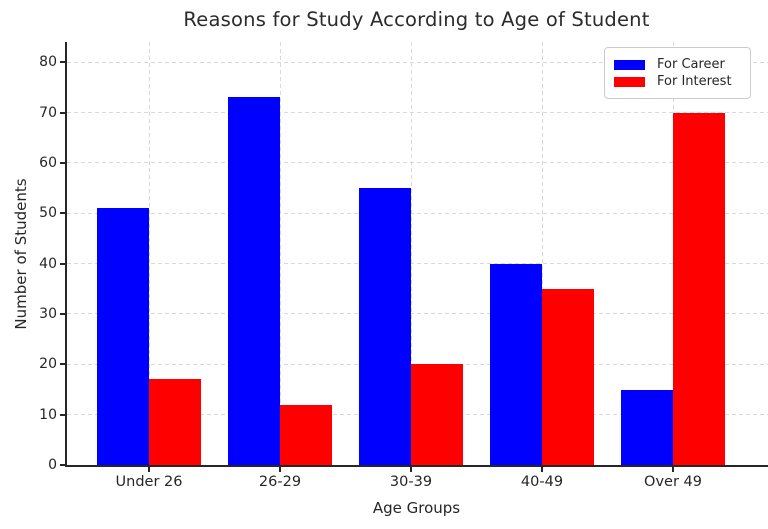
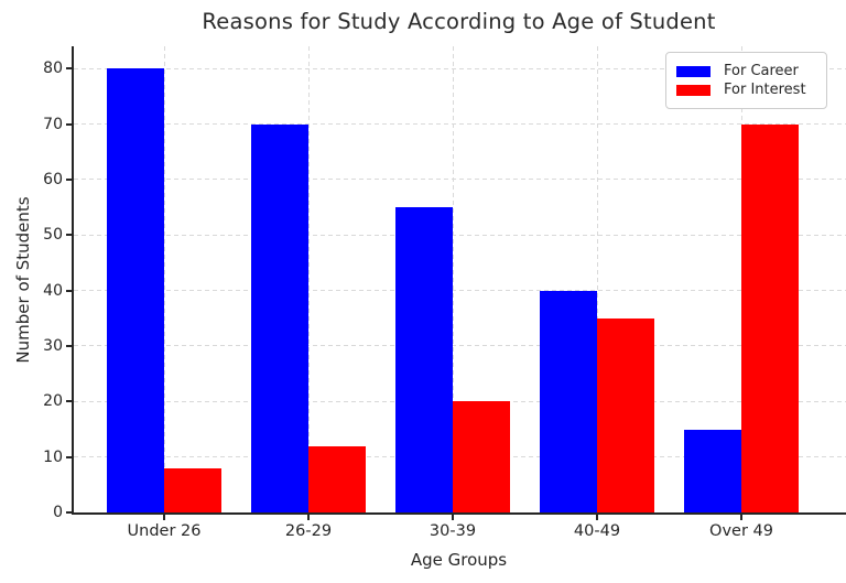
For Career/Under 26: 51 -> 80
For Interest/Under 26: 17 -> 8
For Career/26-29: 73 -> 70
